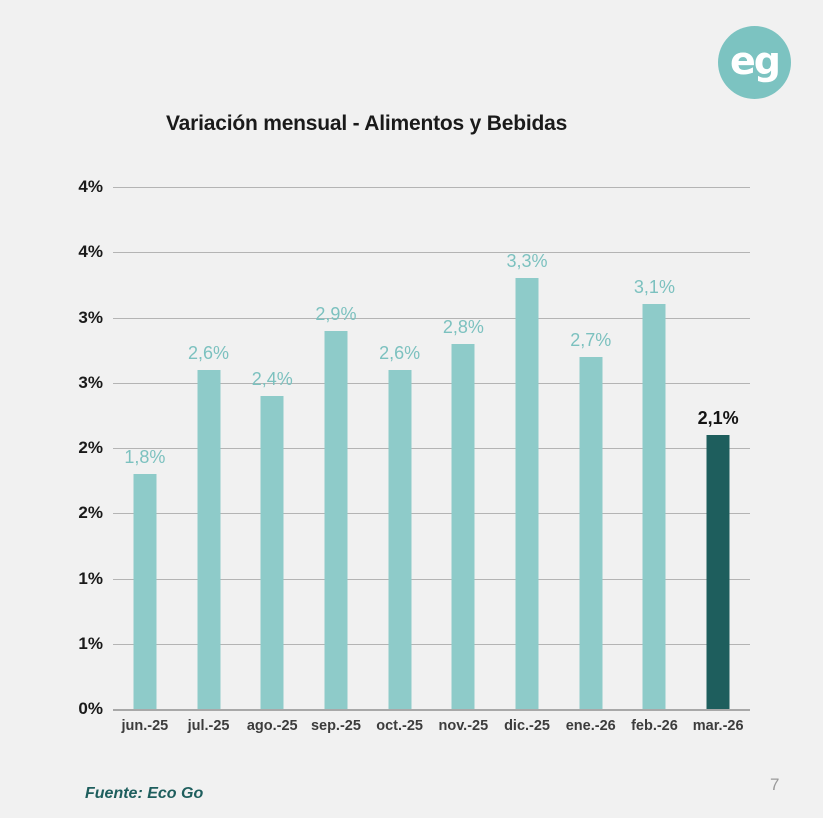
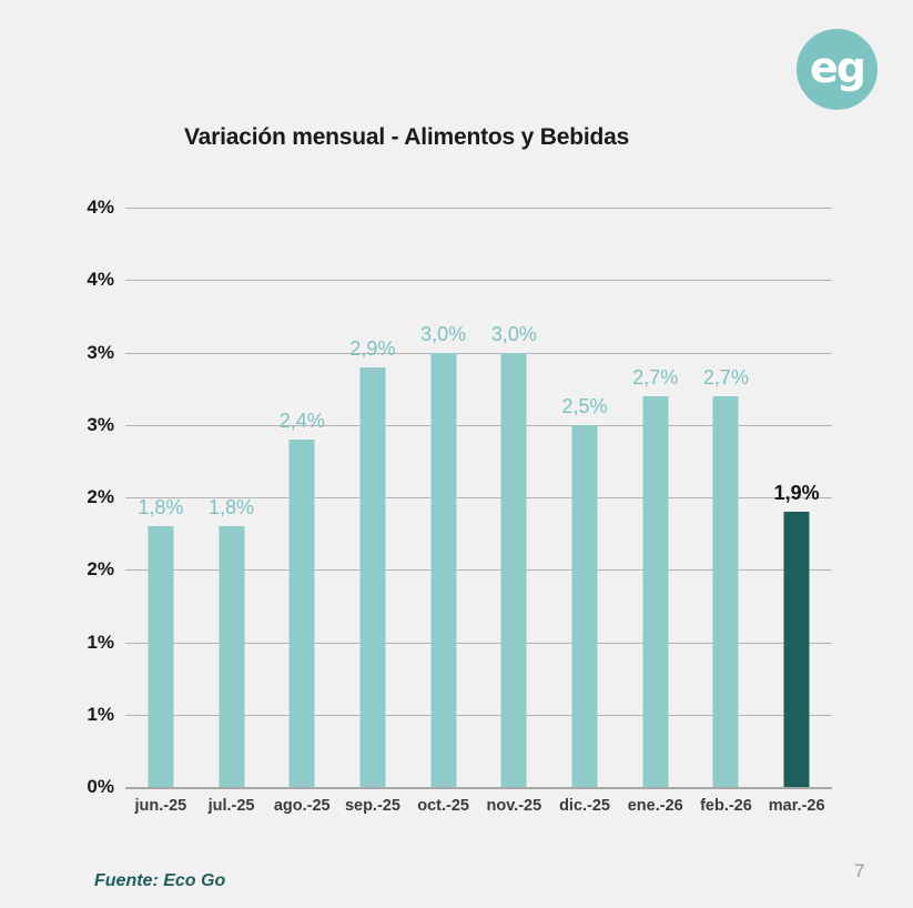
jul.-25: 2,6% -> 1,8%
oct.-25: 2,6% -> 3,0%
nov.-25: 2,8% -> 3,0%
dic.-25: 3,3% -> 2,5%
feb.-26: 3,1% -> 2,7%
mar.-26: 2,1% -> 1,9%
